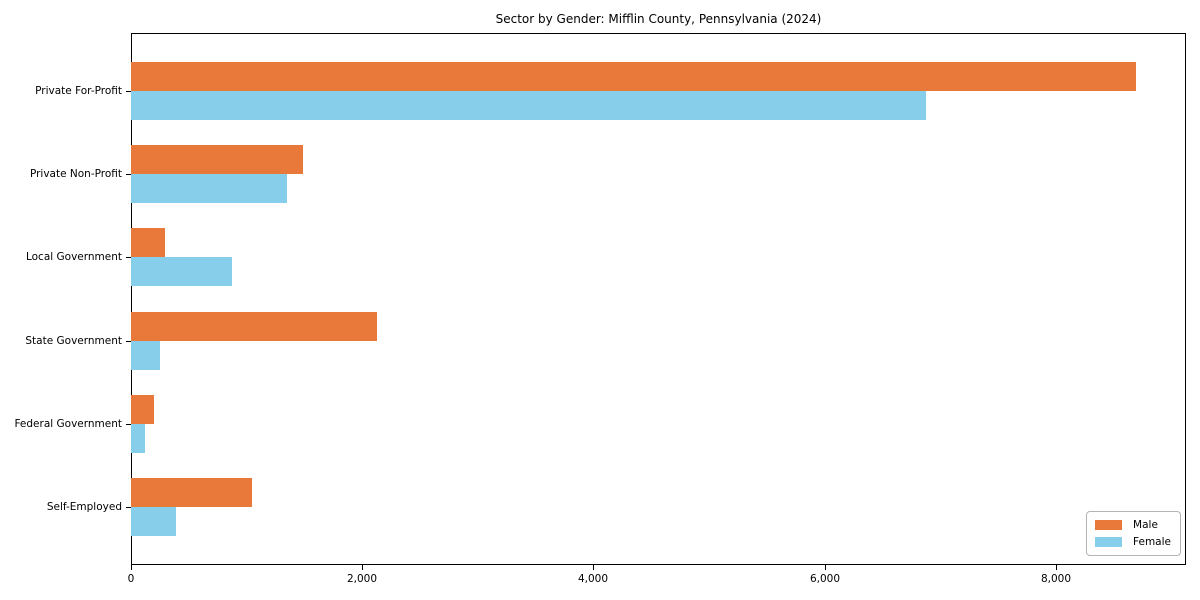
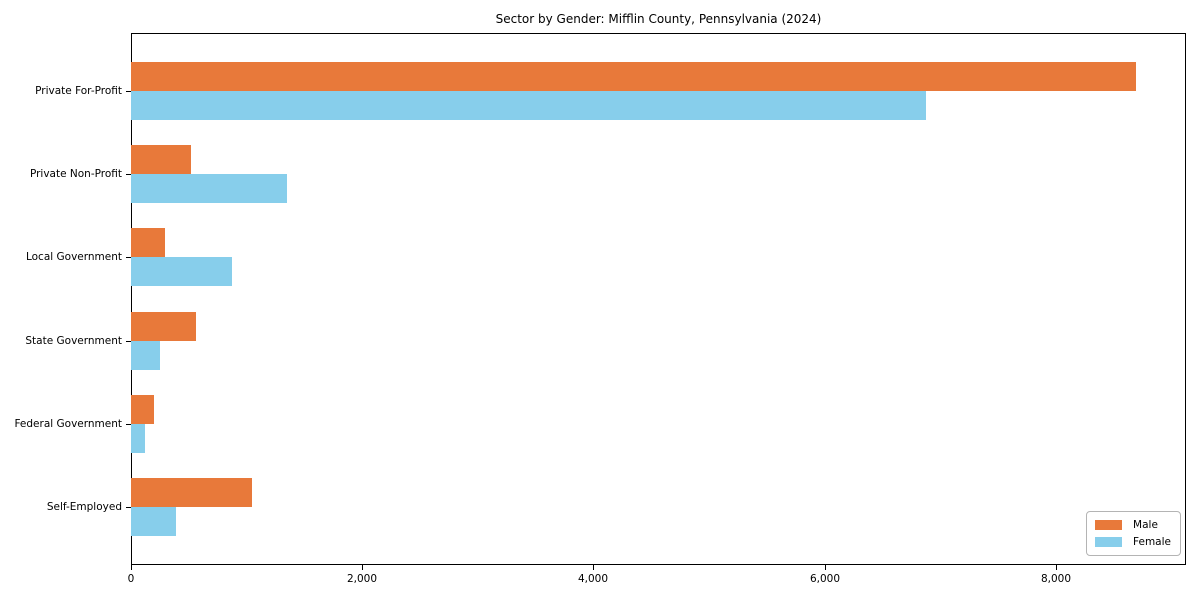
Male/Private Non-Profit: 1490 -> 520
Male/State Government: 2130 -> 560
